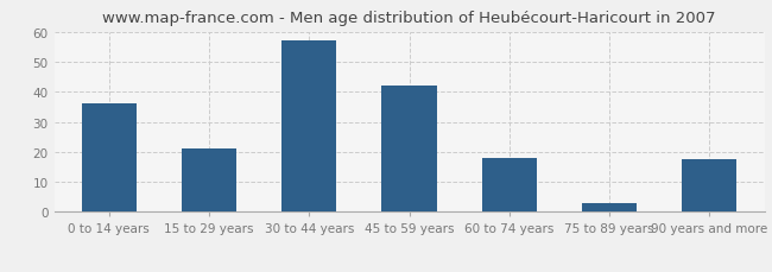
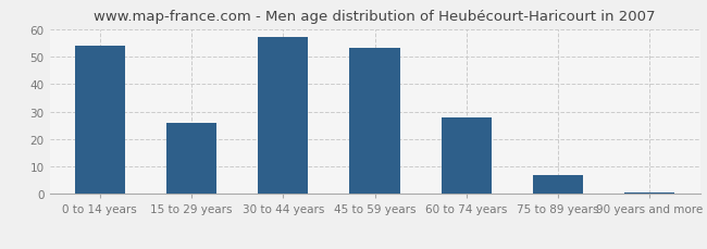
0 to 14 years: 36.0 -> 54.0
15 to 29 years: 21.0 -> 26.0
45 to 59 years: 42.0 -> 53.0
60 to 74 years: 18.0 -> 28.0
75 to 89 years: 3.0 -> 7.0
90 years and more: 17.5 -> 0.5
